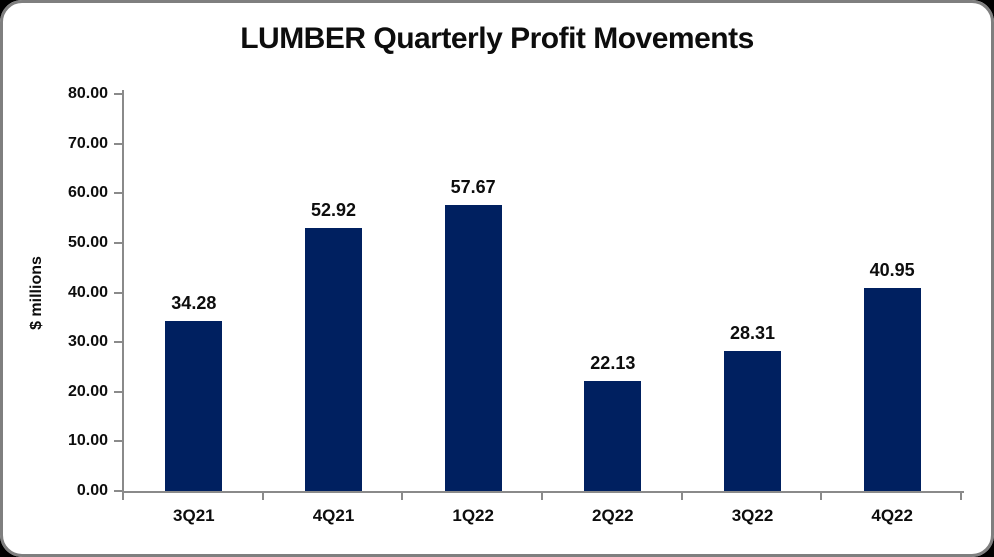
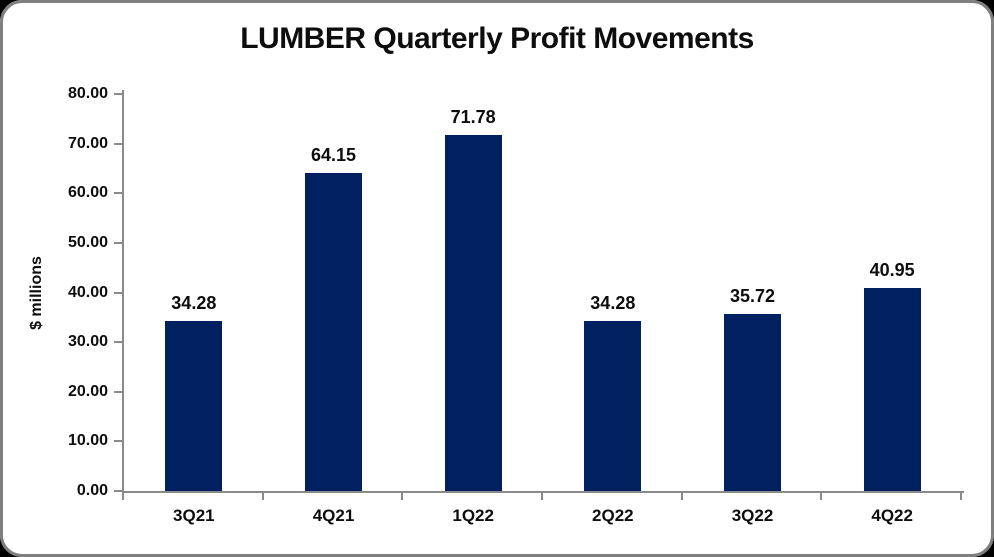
4Q21: 52.92 -> 64.15
1Q22: 57.67 -> 71.78
2Q22: 22.13 -> 34.28
3Q22: 28.31 -> 35.72
